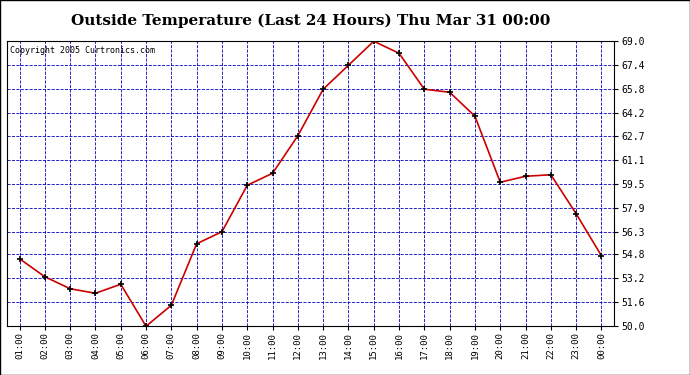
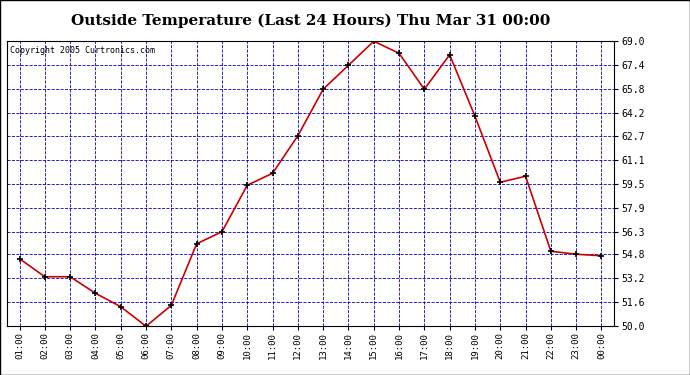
03:00: 52.5 -> 53.3
05:00: 52.8 -> 51.3
18:00: 65.6 -> 68.1
22:00: 60.1 -> 55.0
23:00: 57.5 -> 54.8
